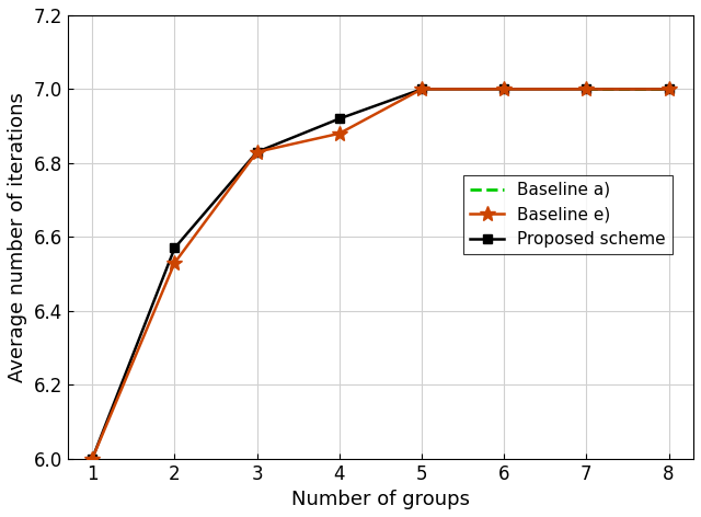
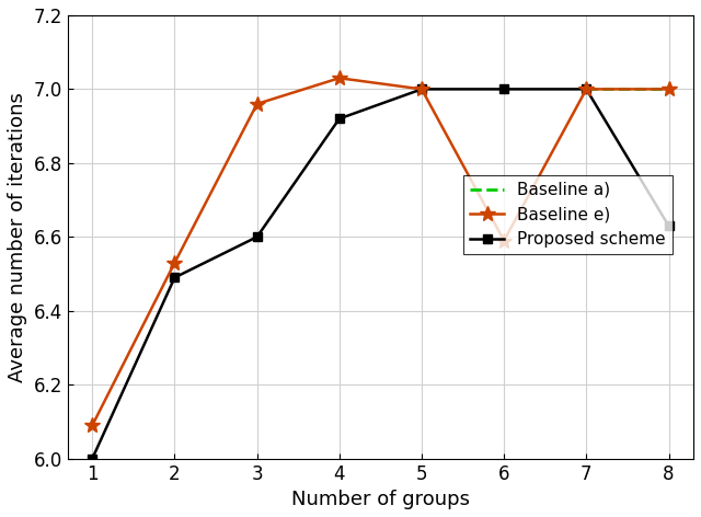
Baseline e)/1: 6.00 -> 6.09
Proposed scheme/2: 6.57 -> 6.49
Proposed scheme/3: 6.83 -> 6.60
Baseline e)/3: 6.83 -> 6.96
Baseline e)/4: 6.88 -> 7.03
Baseline e)/6: 7.00 -> 6.59
Proposed scheme/8: 7.00 -> 6.63
